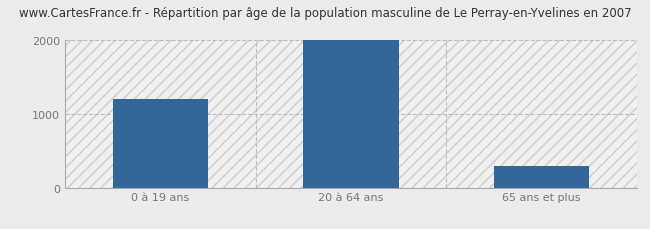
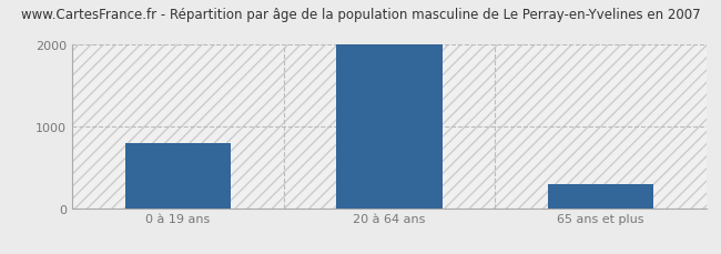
0 à 19 ans: 1200 -> 800
